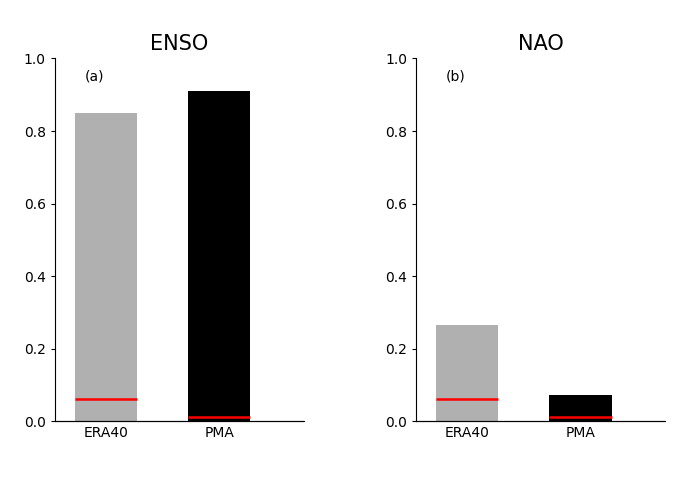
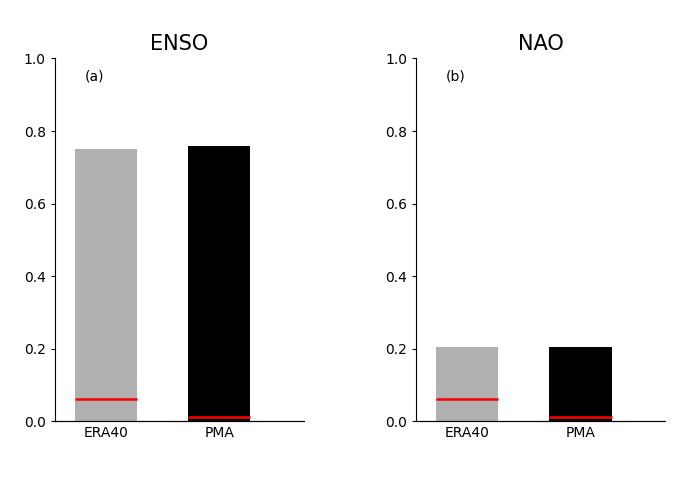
ENSO/ERA40: 0.85 -> 0.75
ENSO/PMA: 0.91 -> 0.76
NAO/ERA40: 0.265 -> 0.205
NAO/PMA: 0.072 -> 0.205
